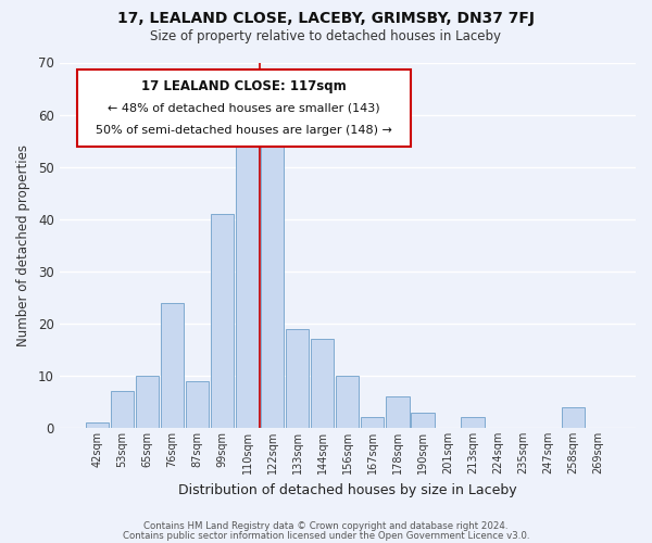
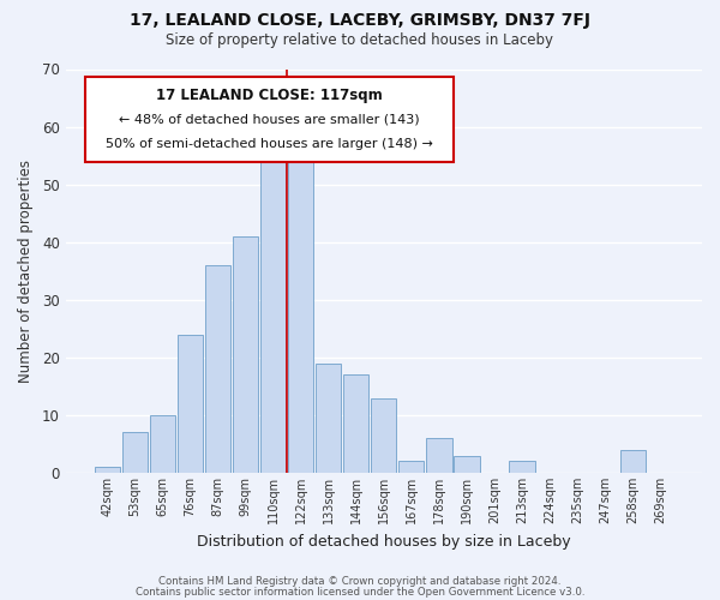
87sqm: 9 -> 36
156sqm: 10 -> 13
